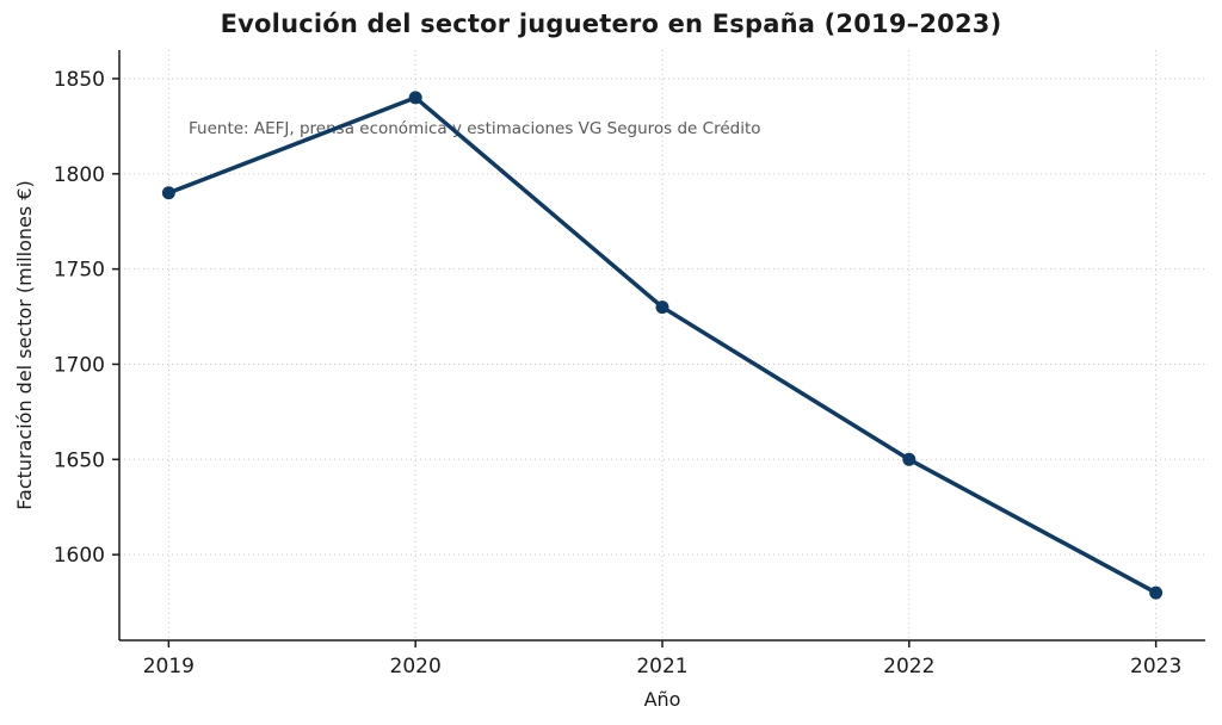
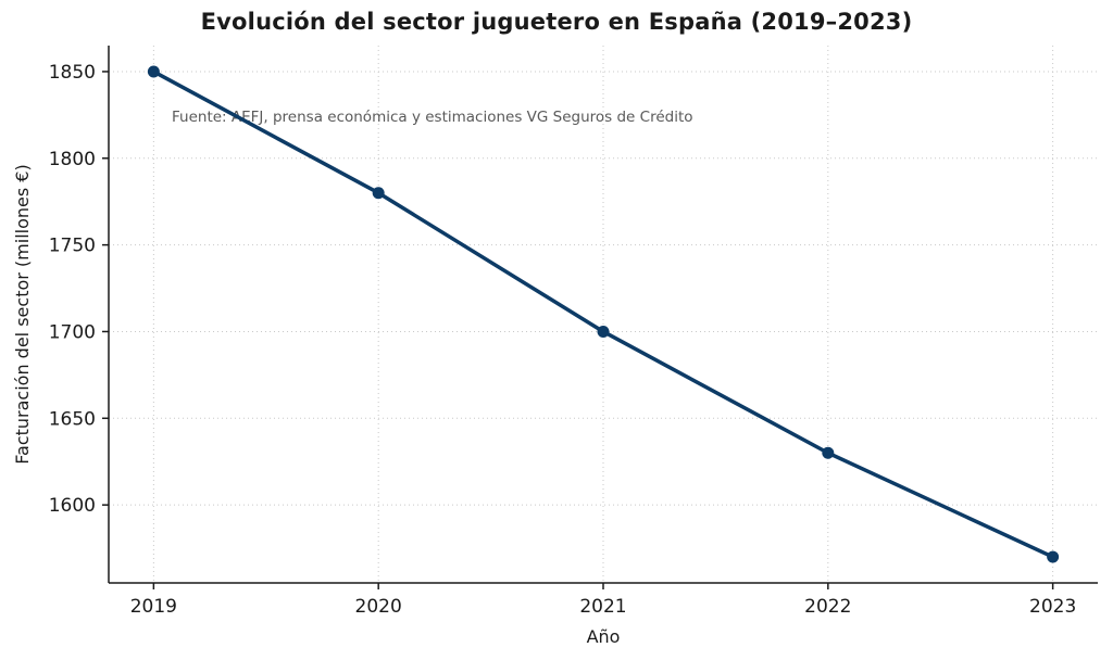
2019: 1790 -> 1850
2020: 1840 -> 1780
2021: 1730 -> 1700
2022: 1650 -> 1630
2023: 1580 -> 1570
